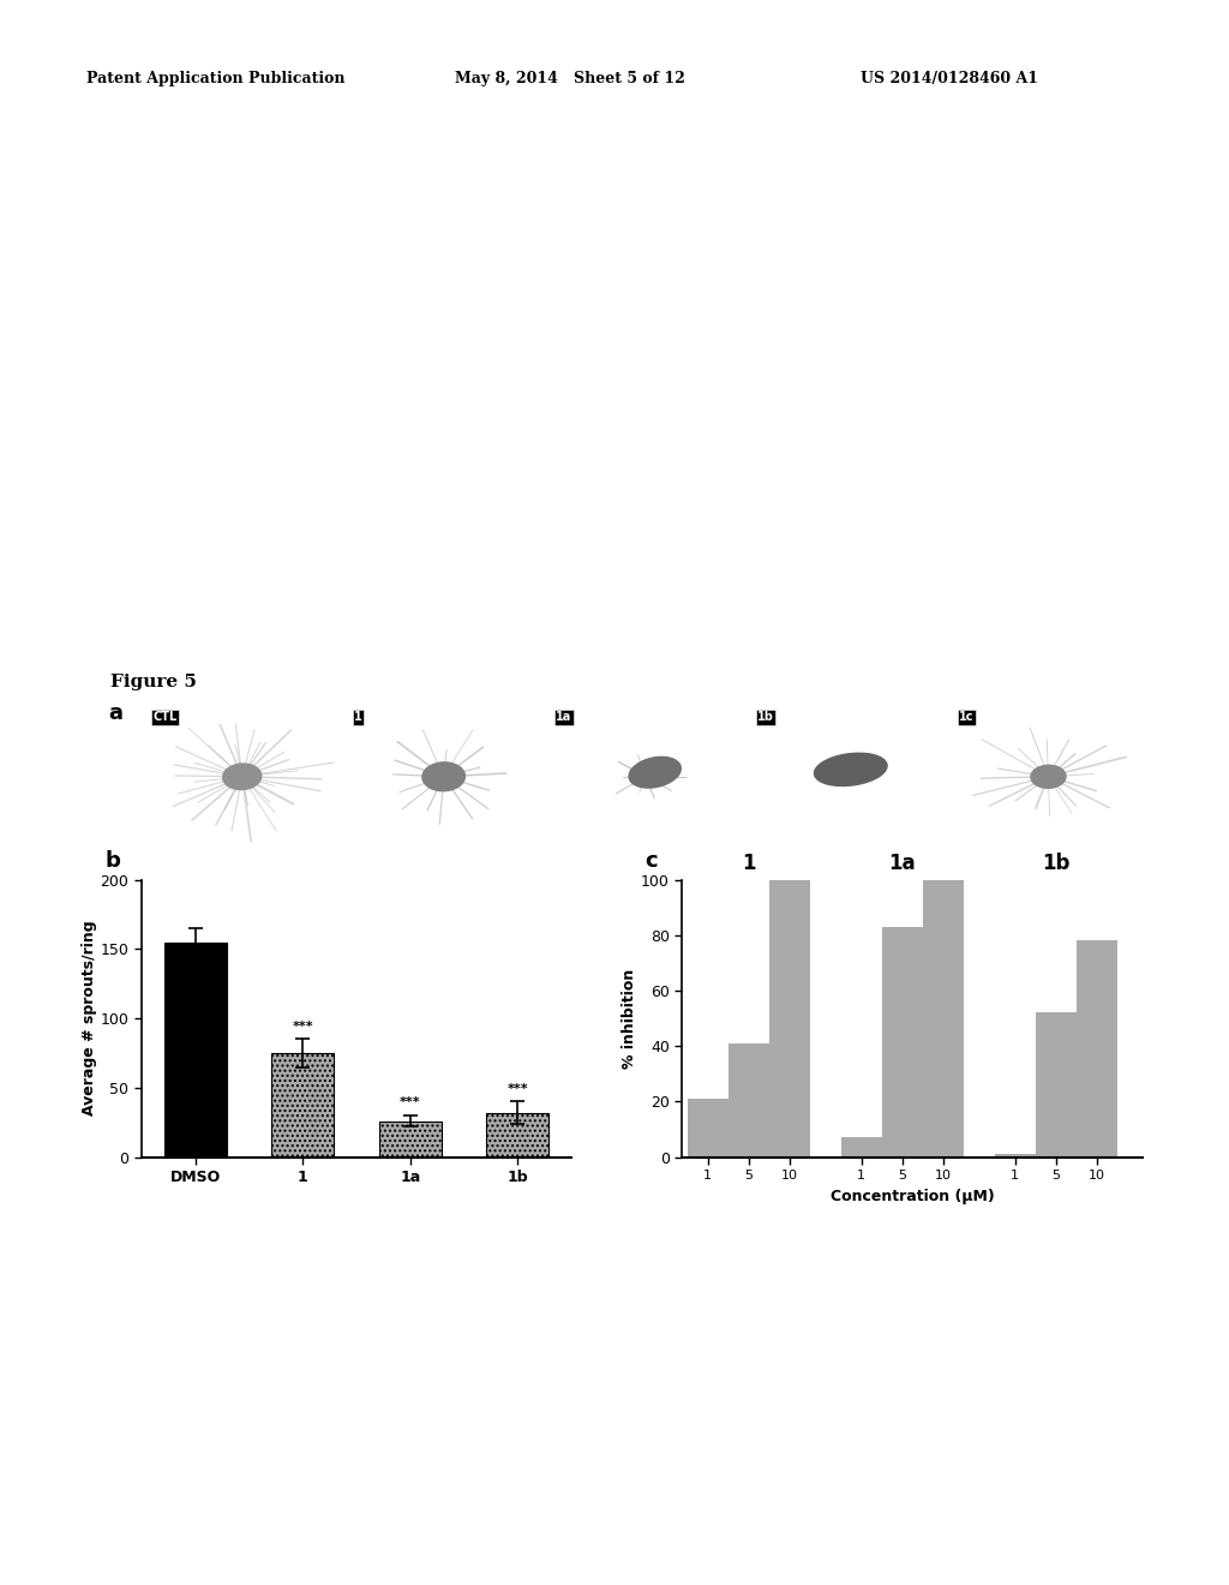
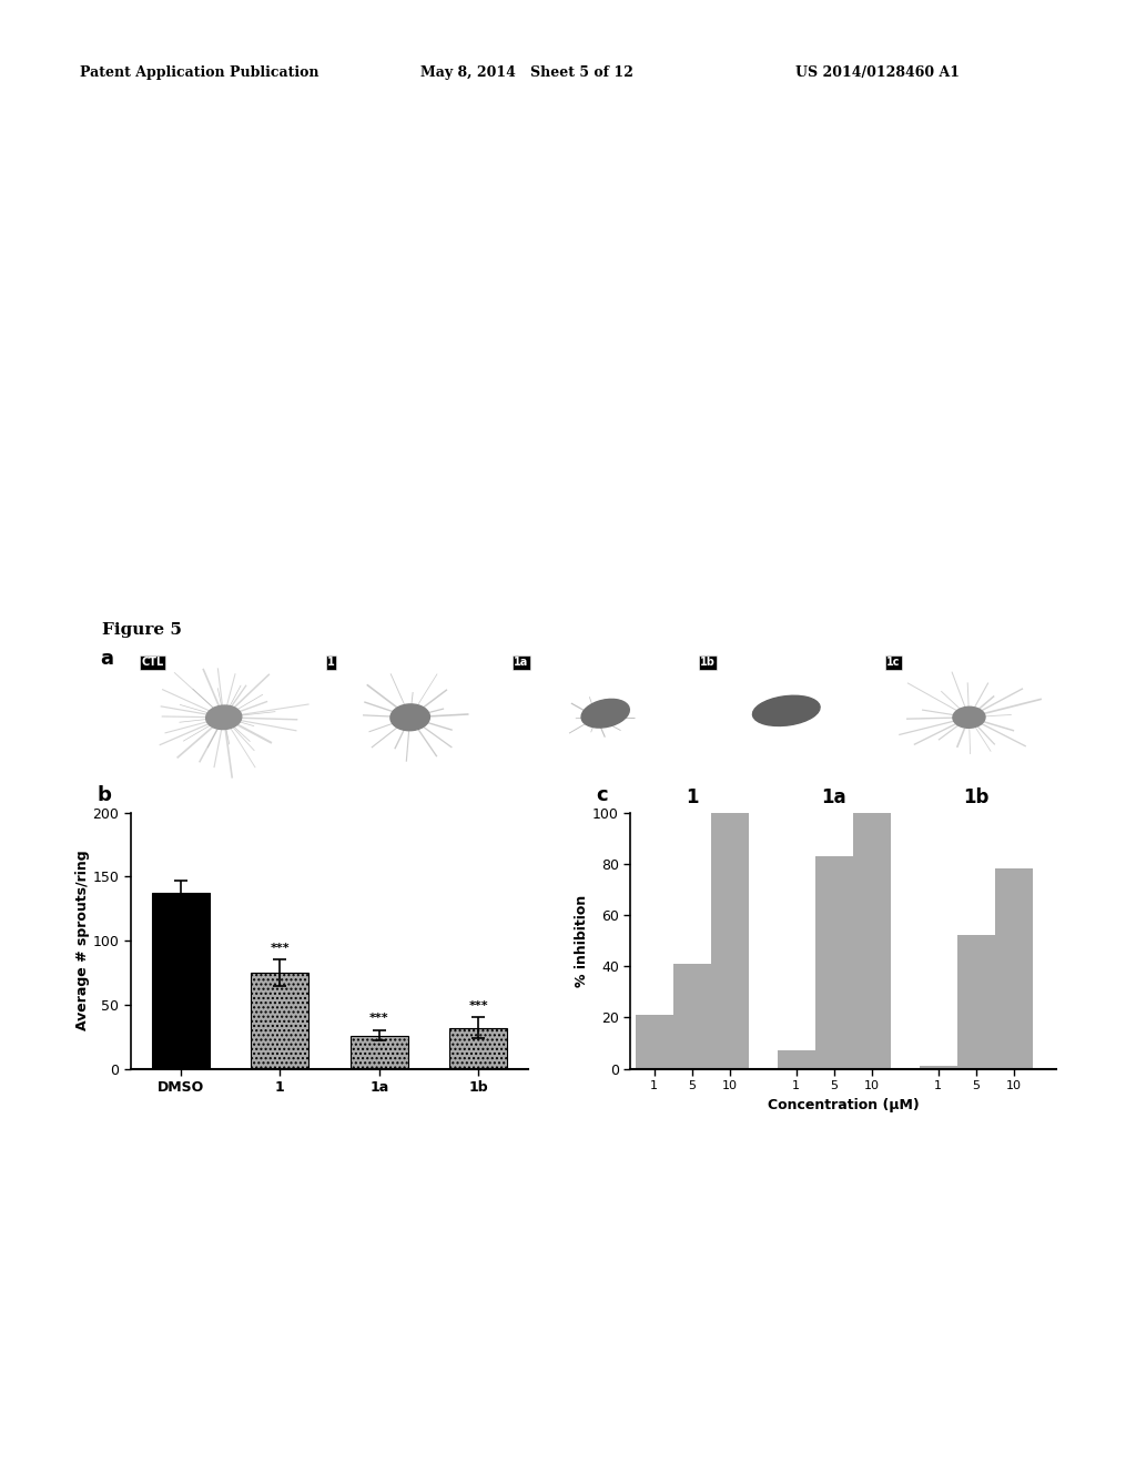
DMSO: 155 -> 137
